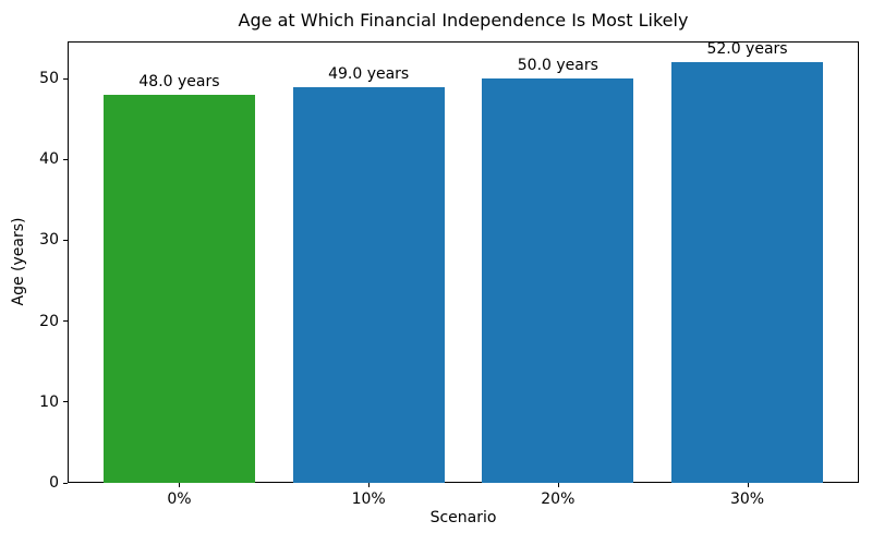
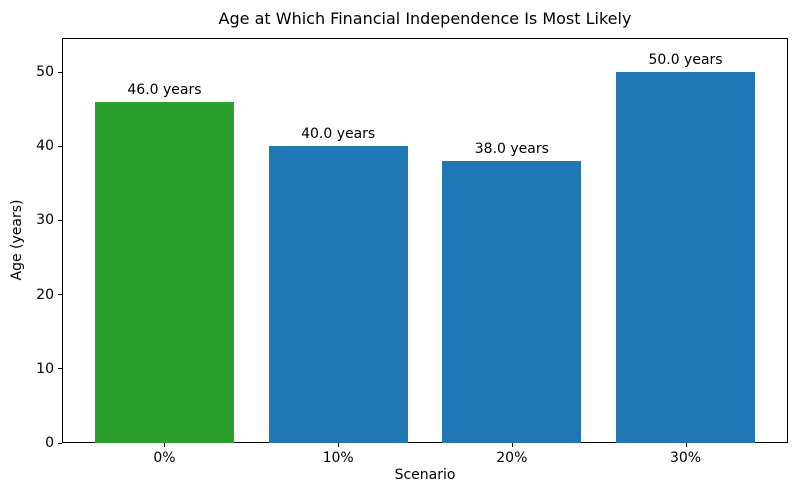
0%: 48.0 -> 46.0
10%: 49.0 -> 40.0
20%: 50.0 -> 38.0
30%: 52.0 -> 50.0
